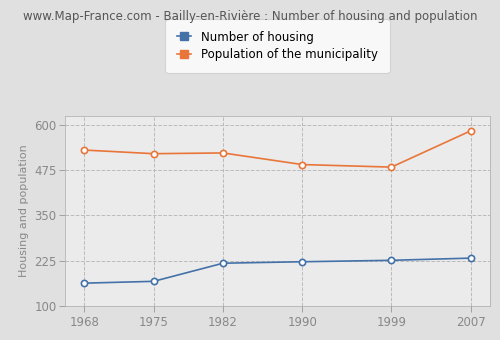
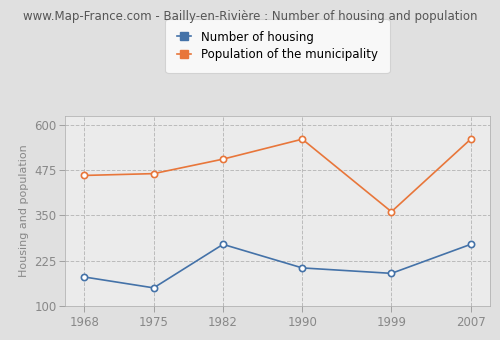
Number of housing/1968: 163 -> 180
Population of the municipality/1968: 530 -> 460
Number of housing/1975: 168 -> 150
Population of the municipality/1975: 520 -> 465
Number of housing/1982: 218 -> 270
Population of the municipality/1982: 522 -> 505
Number of housing/1990: 222 -> 205
Population of the municipality/1990: 490 -> 560
Number of housing/1999: 226 -> 190
Population of the municipality/1999: 483 -> 360
Number of housing/2007: 232 -> 270
Population of the municipality/2007: 583 -> 560
